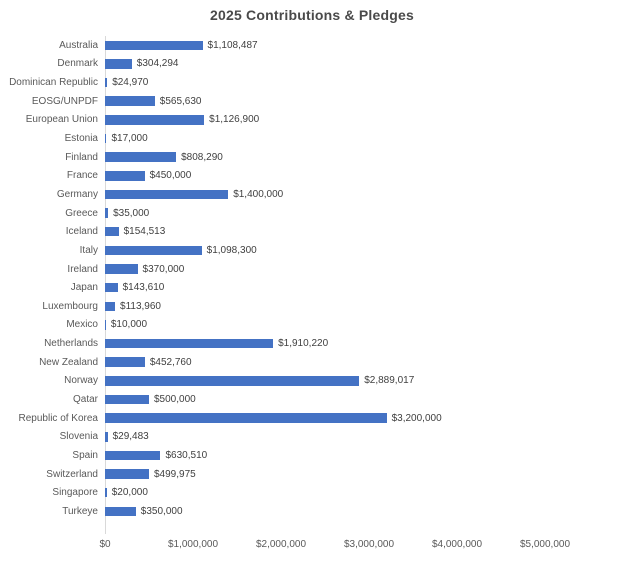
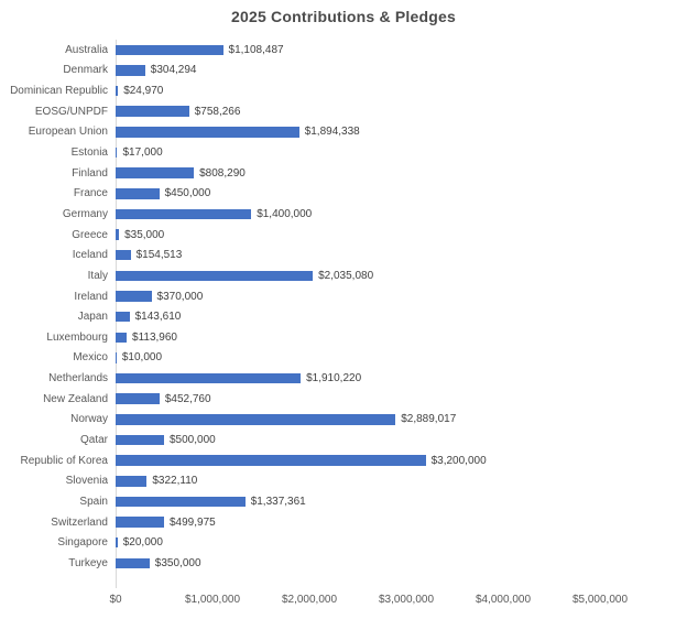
EOSG/UNPDF: $565,630 -> $758,266
European Union: $1,126,900 -> $1,894,338
Italy: $1,098,300 -> $2,035,080
Slovenia: $29,483 -> $322,110
Spain: $630,510 -> $1,337,361
